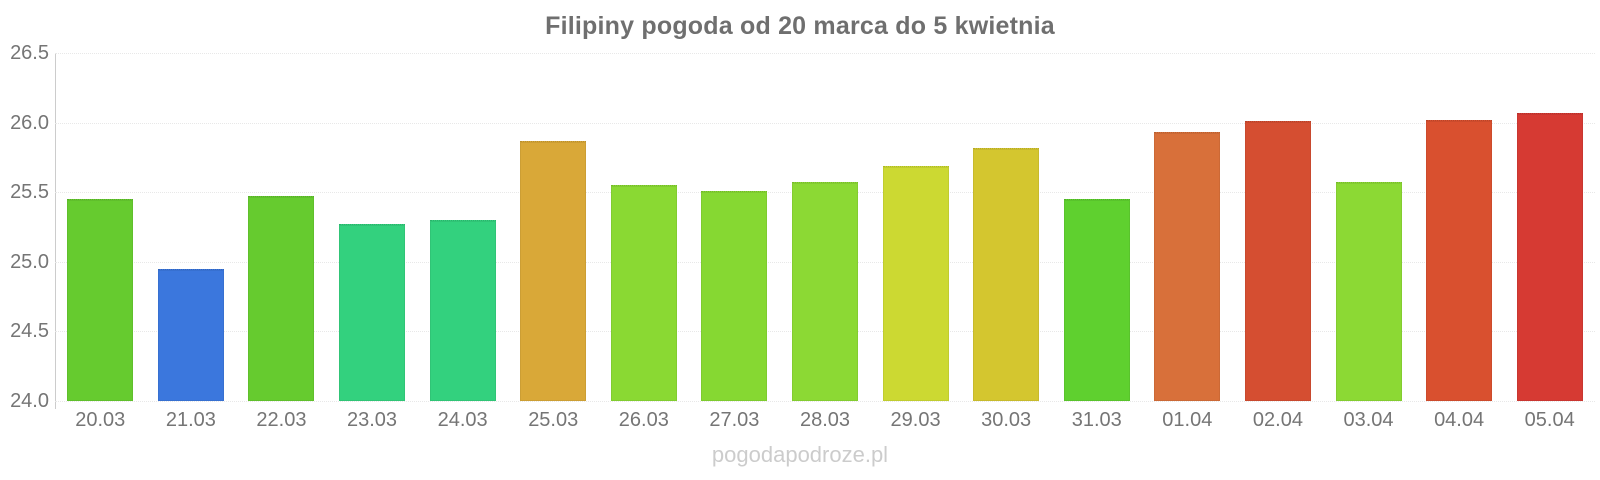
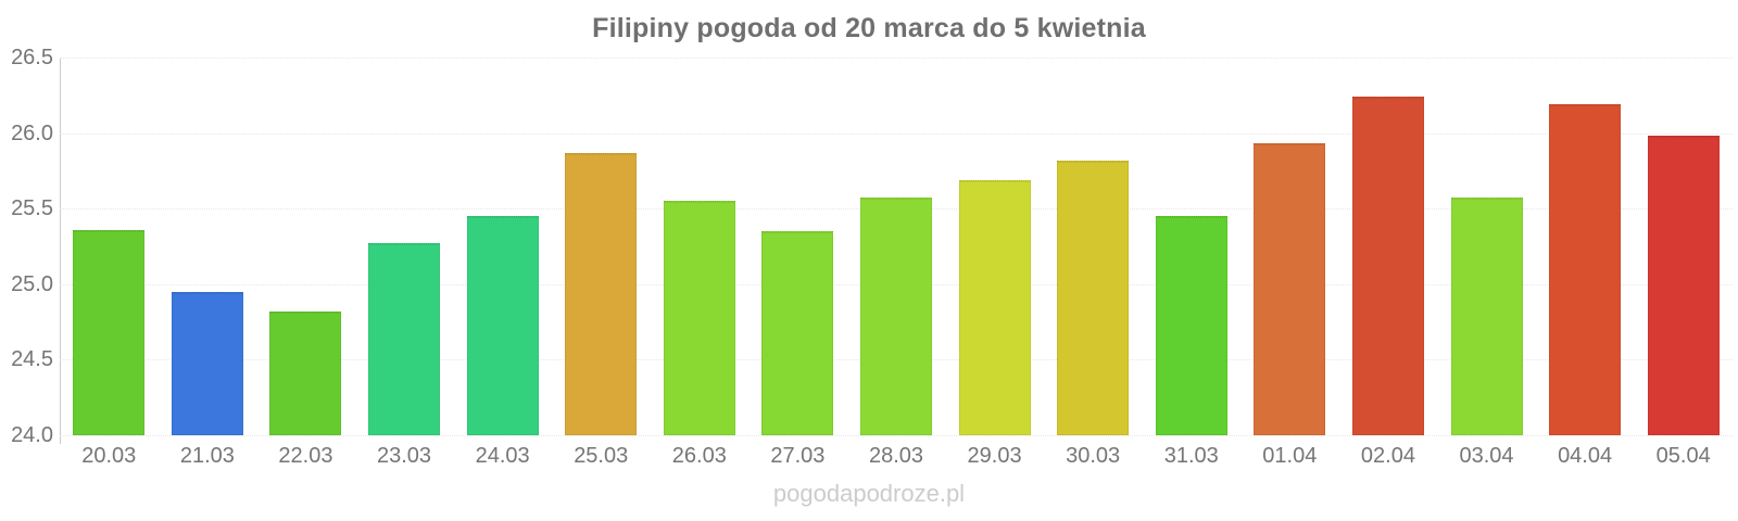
20.03: 25.45 -> 25.36
22.03: 25.47 -> 24.82
24.03: 25.30 -> 25.45
27.03: 25.51 -> 25.35
02.04: 26.01 -> 26.24
04.04: 26.02 -> 26.19
05.04: 26.07 -> 25.98
